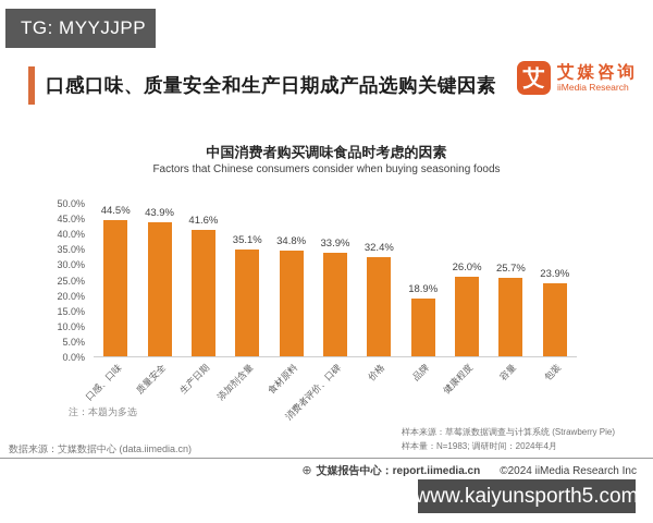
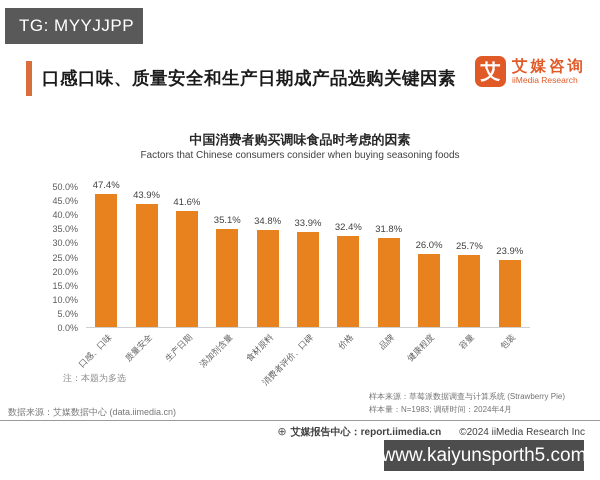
口感、口味: 44.5% -> 47.4%
品牌: 18.9% -> 31.8%
